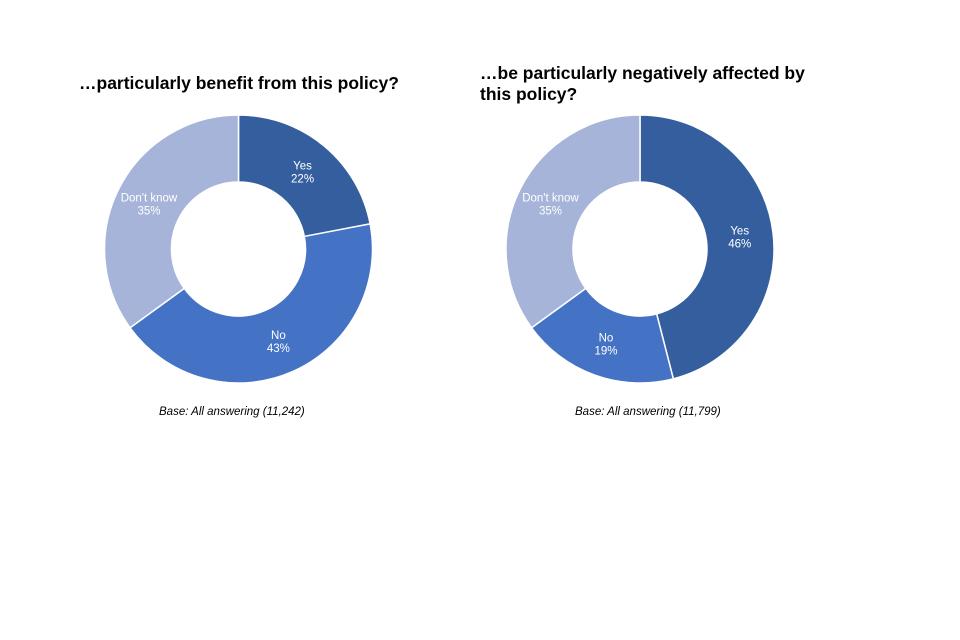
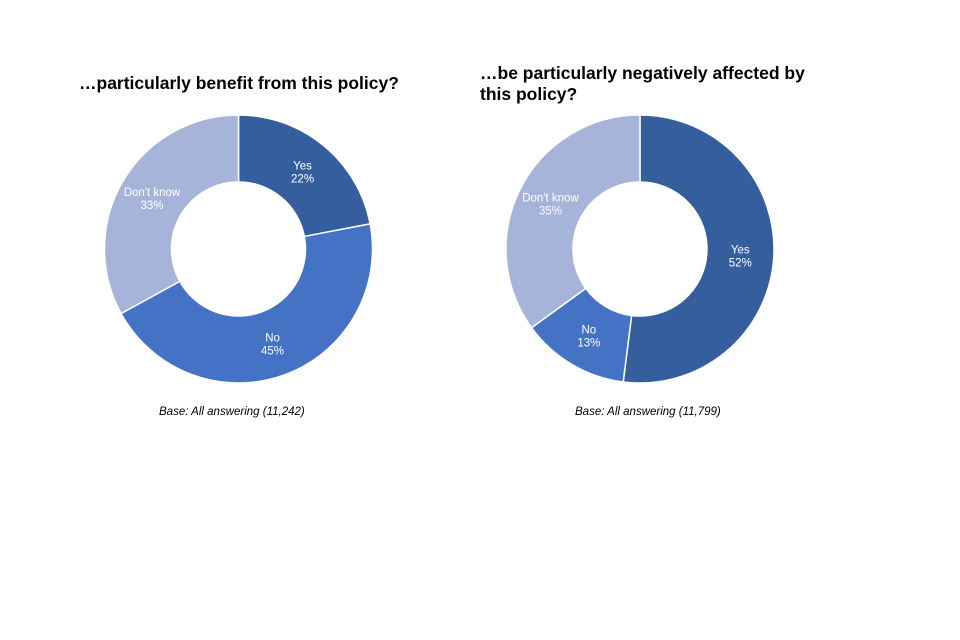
…particularly benefit from this policy?/No: 43% -> 45%
…particularly benefit from this policy?/Don't know: 35% -> 33%
…be particularly negatively affected by this policy?/Yes: 46% -> 52%
…be particularly negatively affected by this policy?/No: 19% -> 13%
